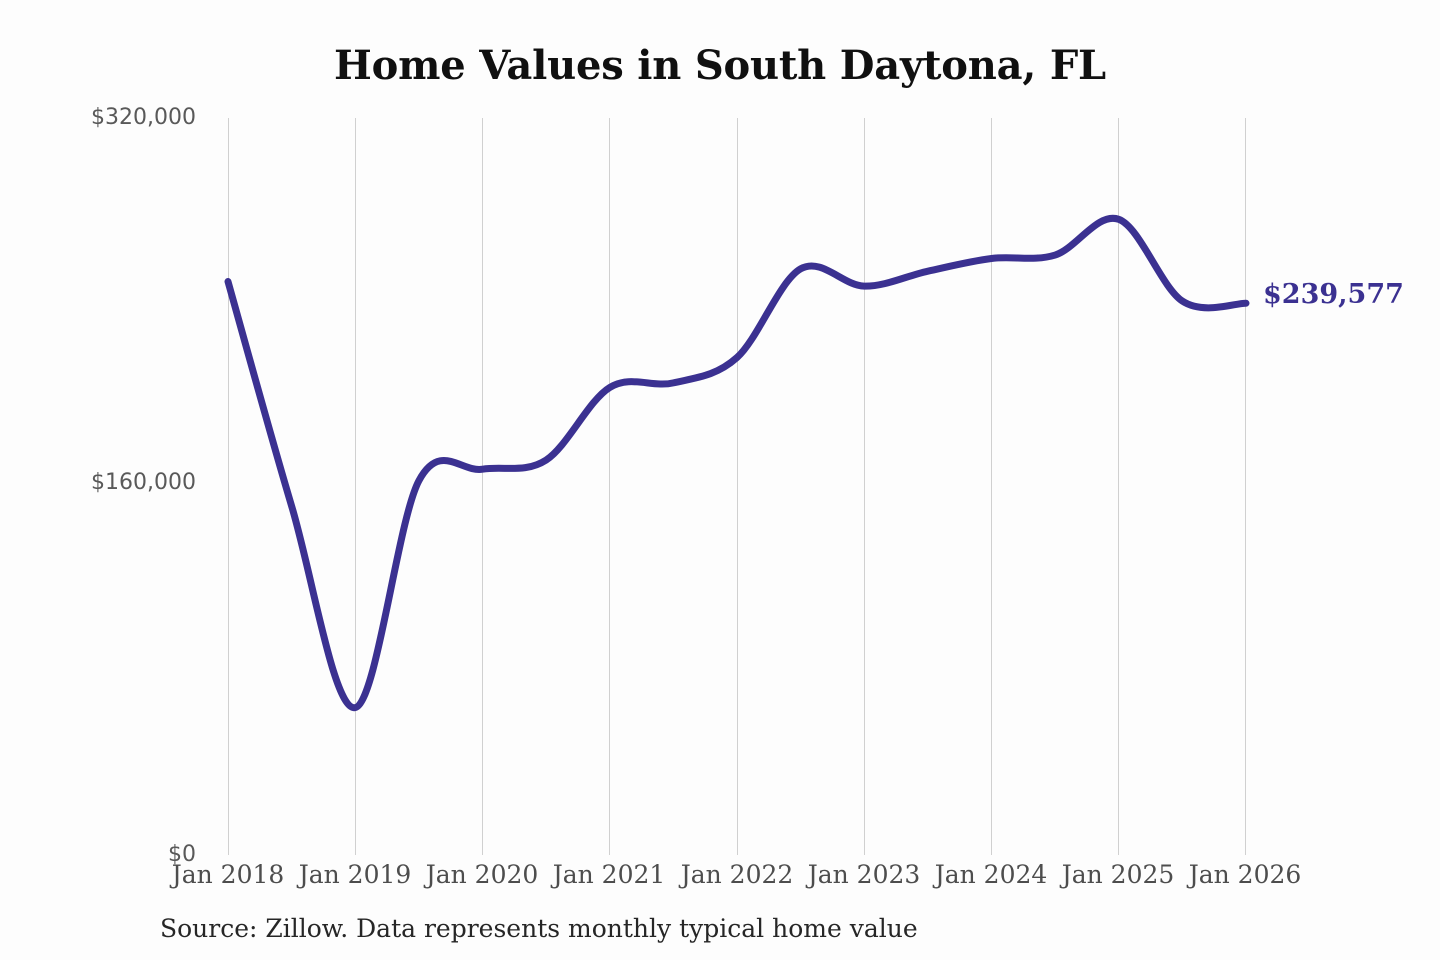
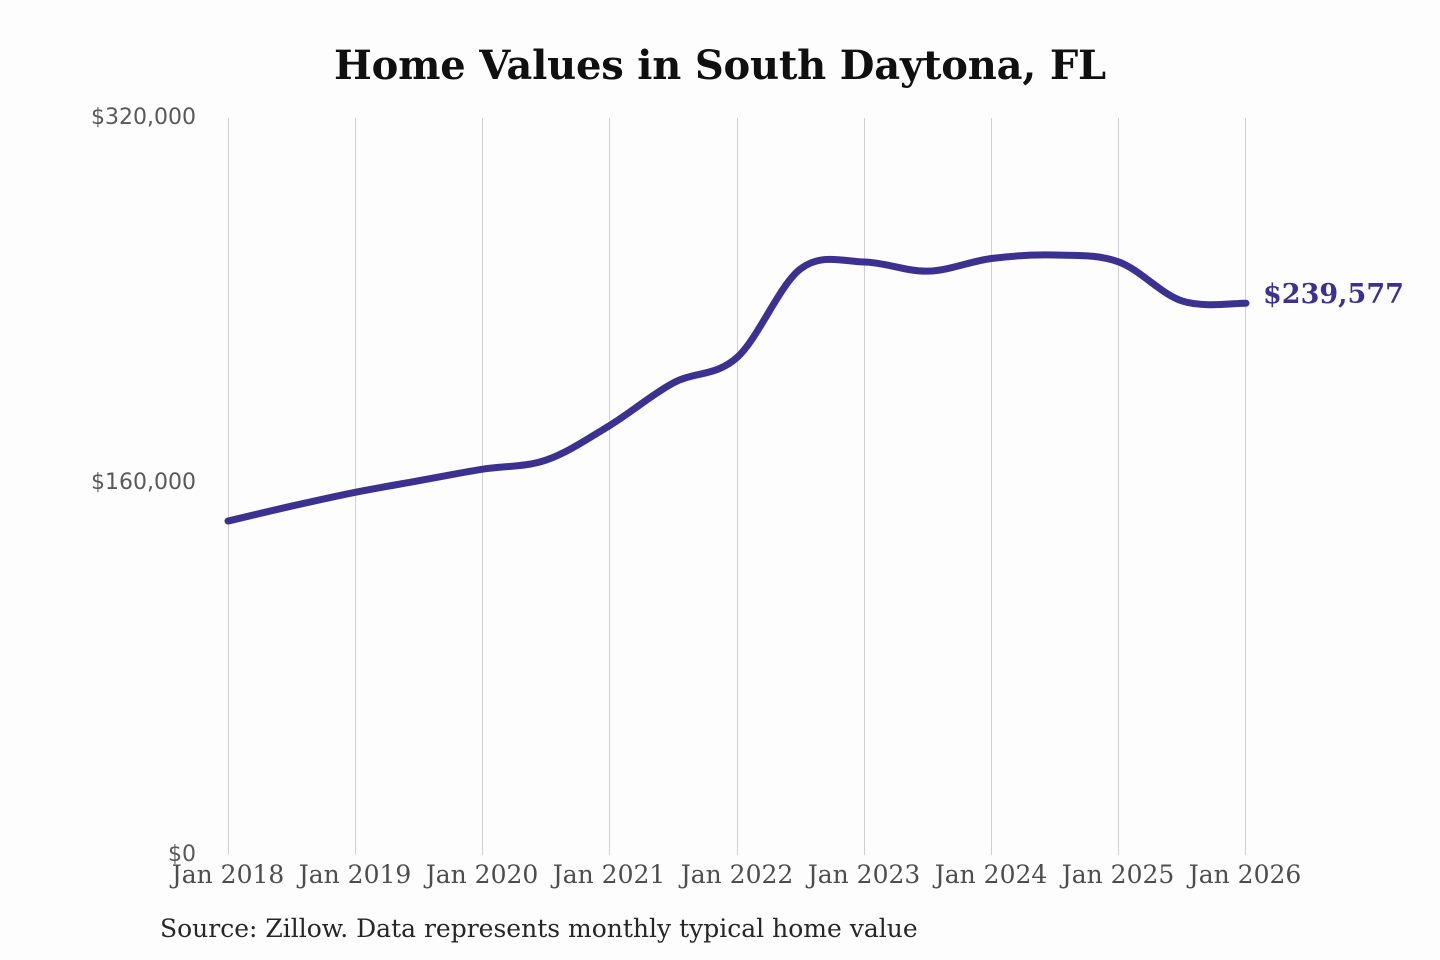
Jan 2018: $249000 -> $145000
Jan 2019: $64000 -> $158000
Jan 2021: $203000 -> $186000
Jan 2023: $247000 -> $258000
Jan 2025: $276000 -> $258000
